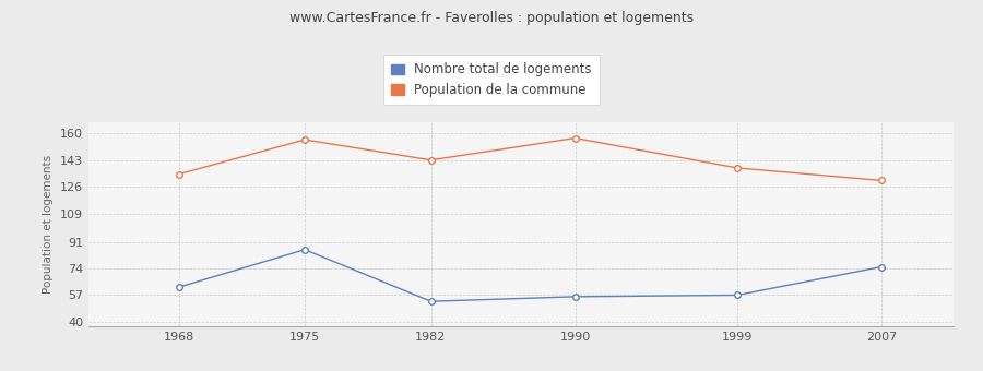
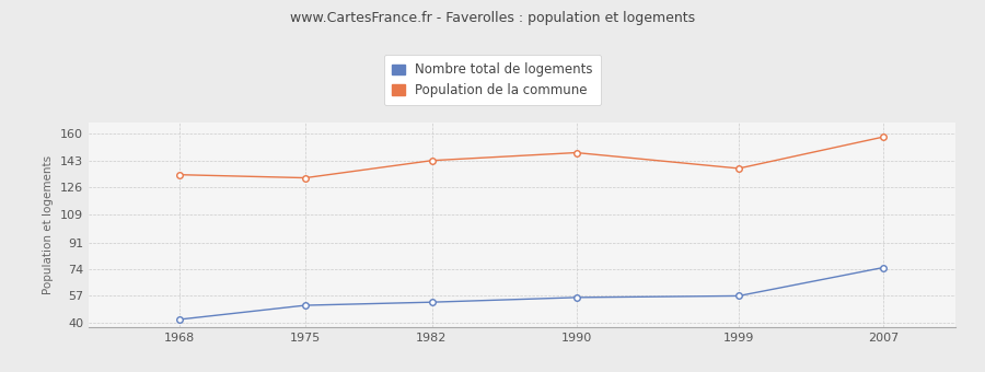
Nombre total de logements/1968: 62 -> 42
Nombre total de logements/1975: 86 -> 51
Population de la commune/1975: 156 -> 132
Population de la commune/1990: 157 -> 148
Population de la commune/2007: 130 -> 158
